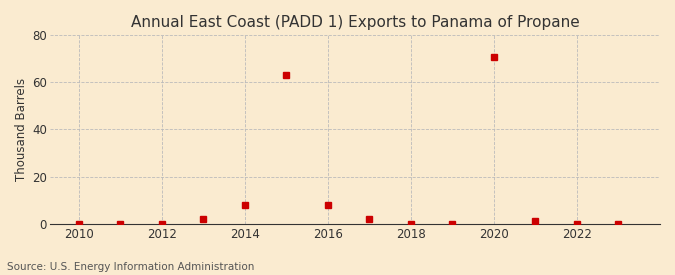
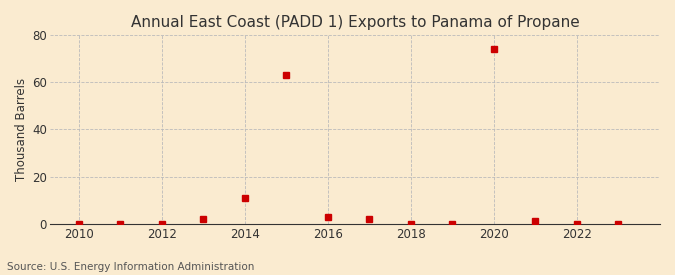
2014: 8 -> 11
2016: 8 -> 3
2020: 71 -> 74
